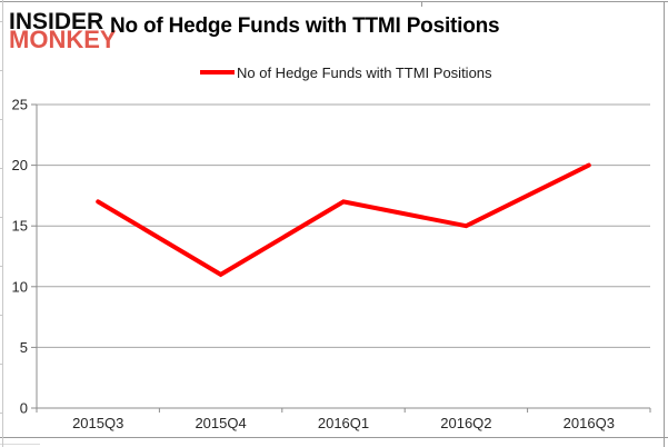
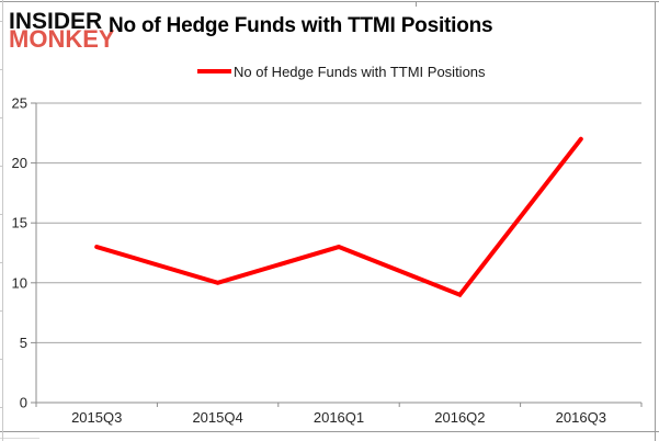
2015Q3: 17 -> 13
2015Q4: 11 -> 10
2016Q1: 17 -> 13
2016Q2: 15 -> 9
2016Q3: 20 -> 22
